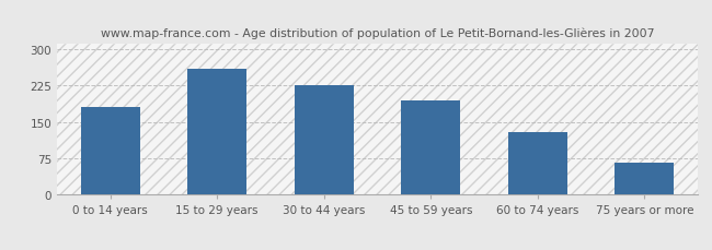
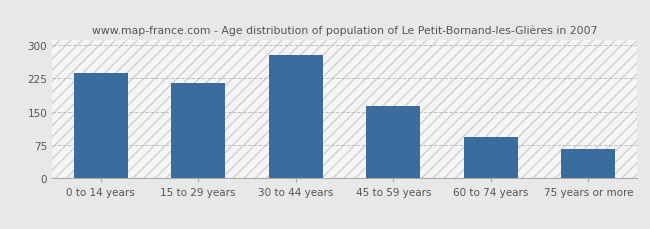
0 to 14 years: 180 -> 237
15 to 29 years: 260 -> 215
30 to 44 years: 225 -> 278
45 to 59 years: 195 -> 163
60 to 74 years: 130 -> 93
